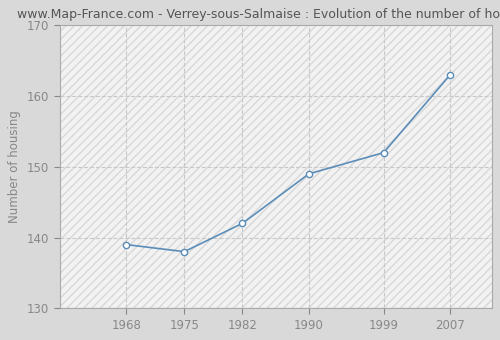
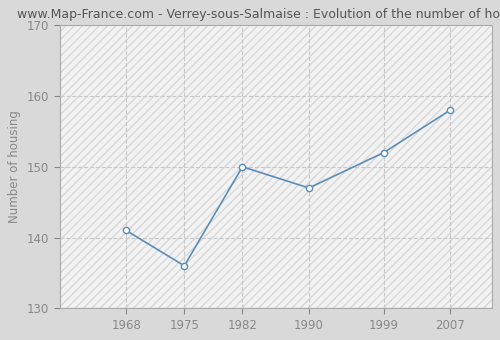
1968: 139 -> 141
1975: 138 -> 136
1982: 142 -> 150
1990: 149 -> 147
2007: 163 -> 158
